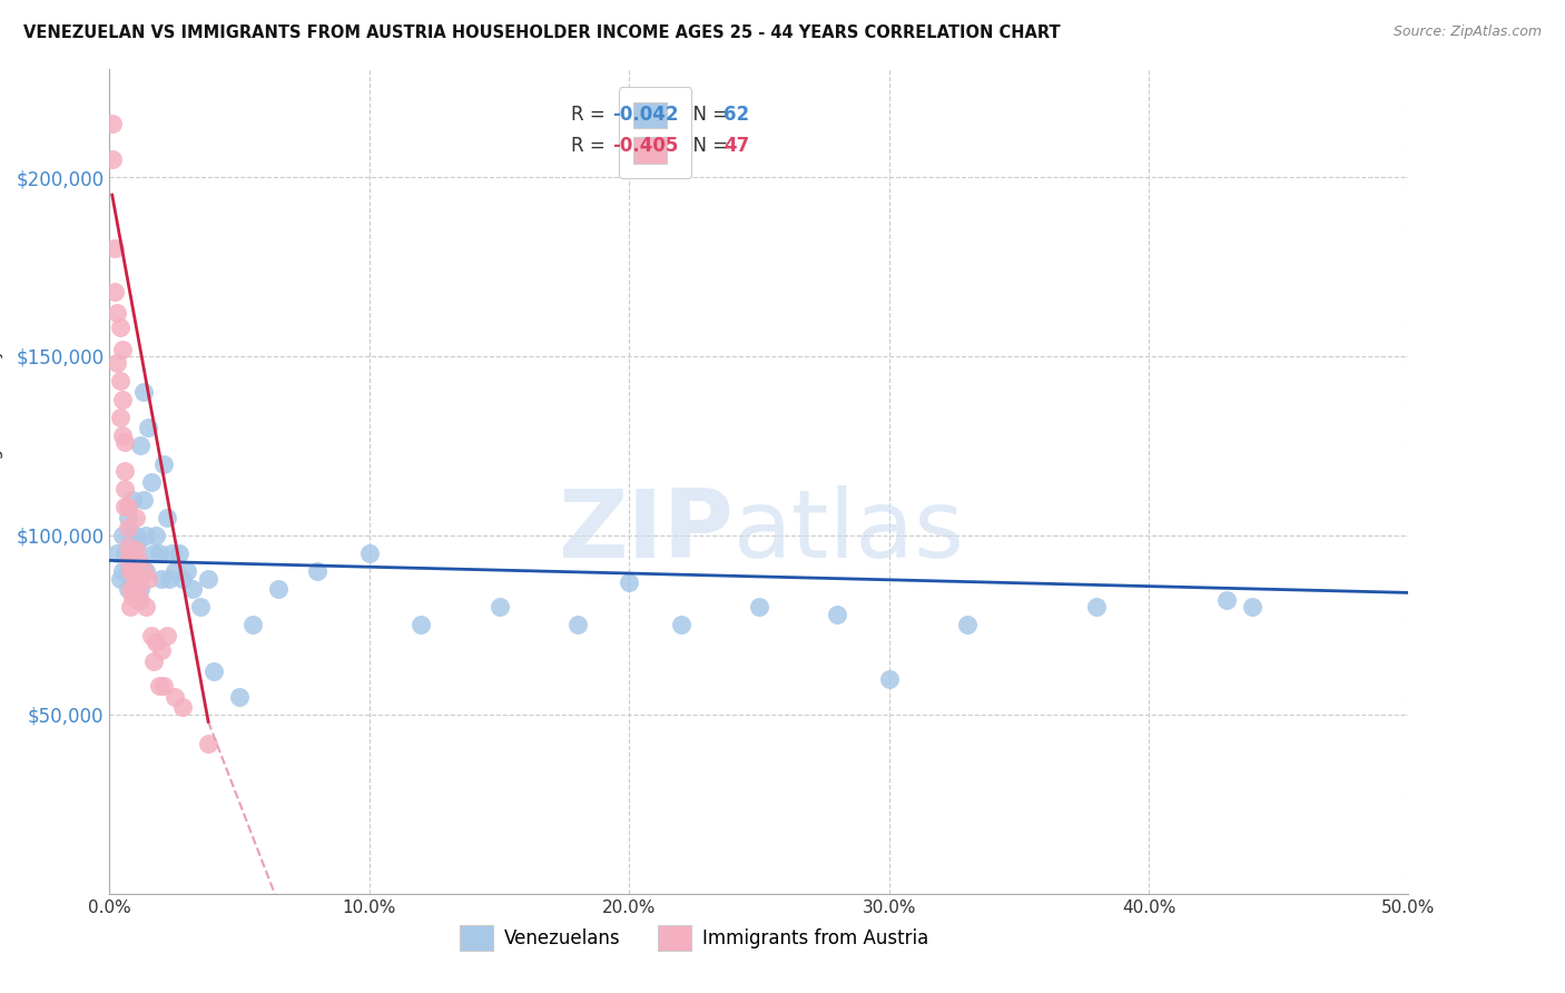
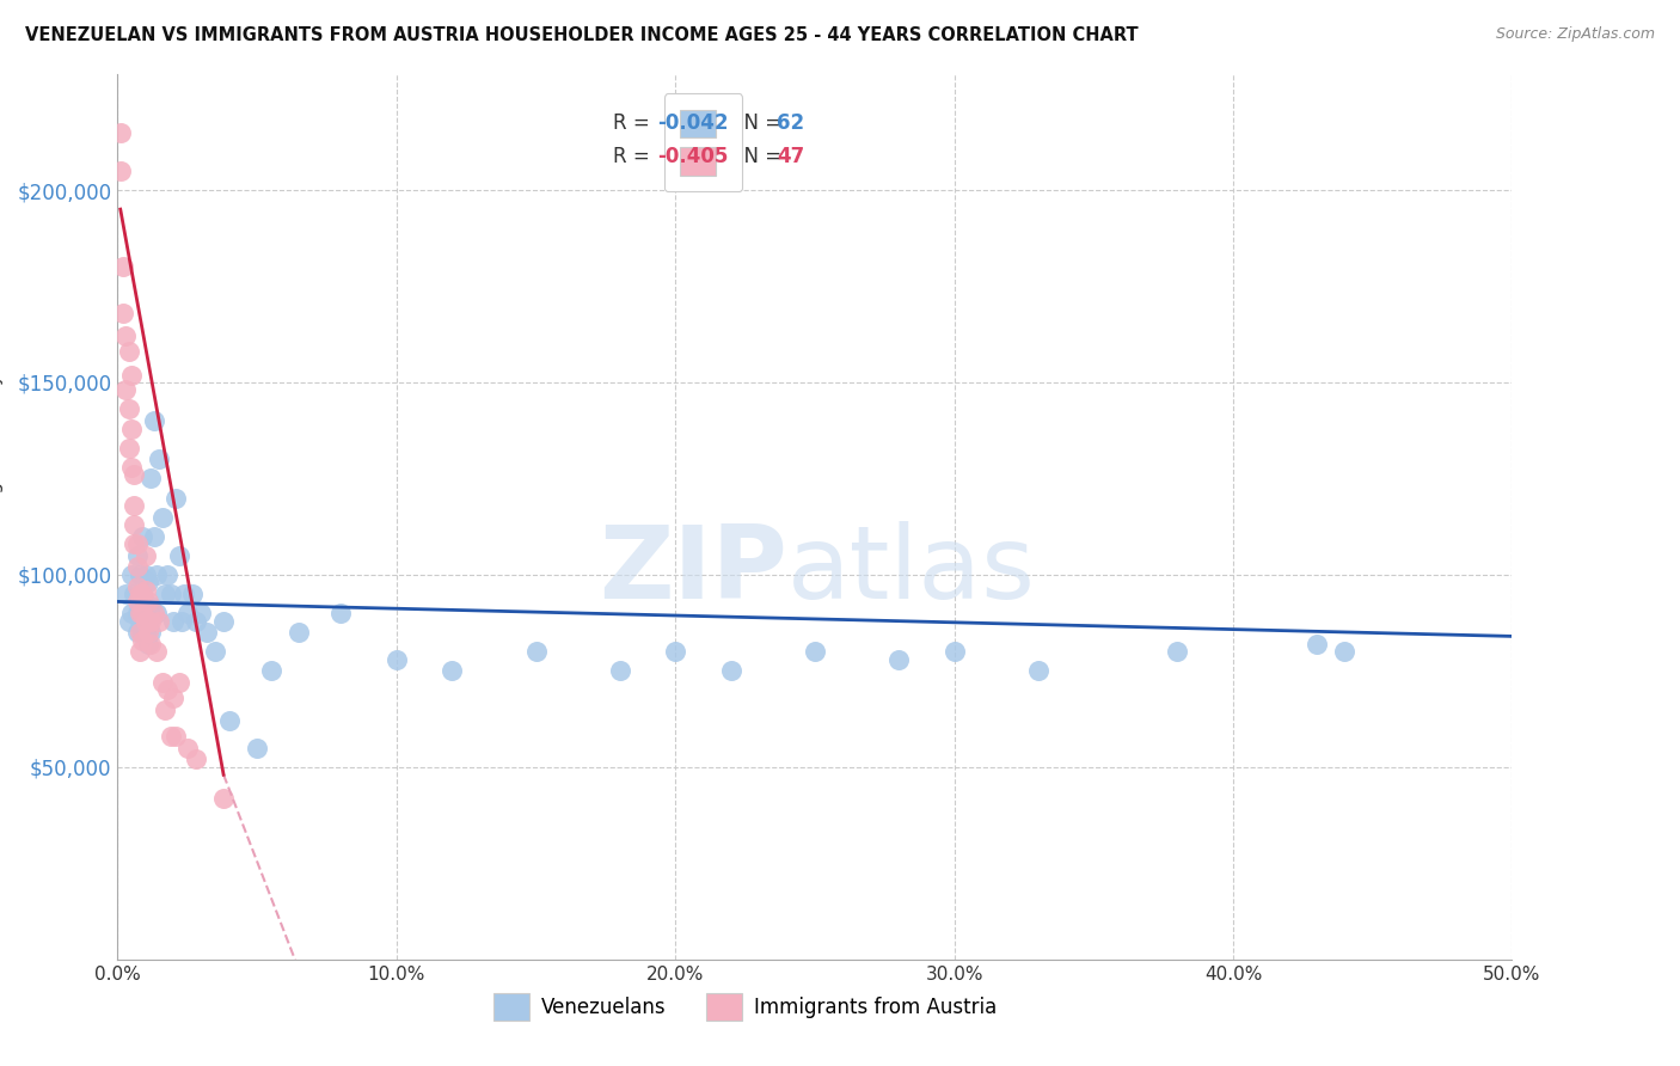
Venezuelans/10.0%: $95,000 -> $78,000
Venezuelans/20.0%: $87,000 -> $80,000
Venezuelans/30.0%: $60,000 -> $80,000
